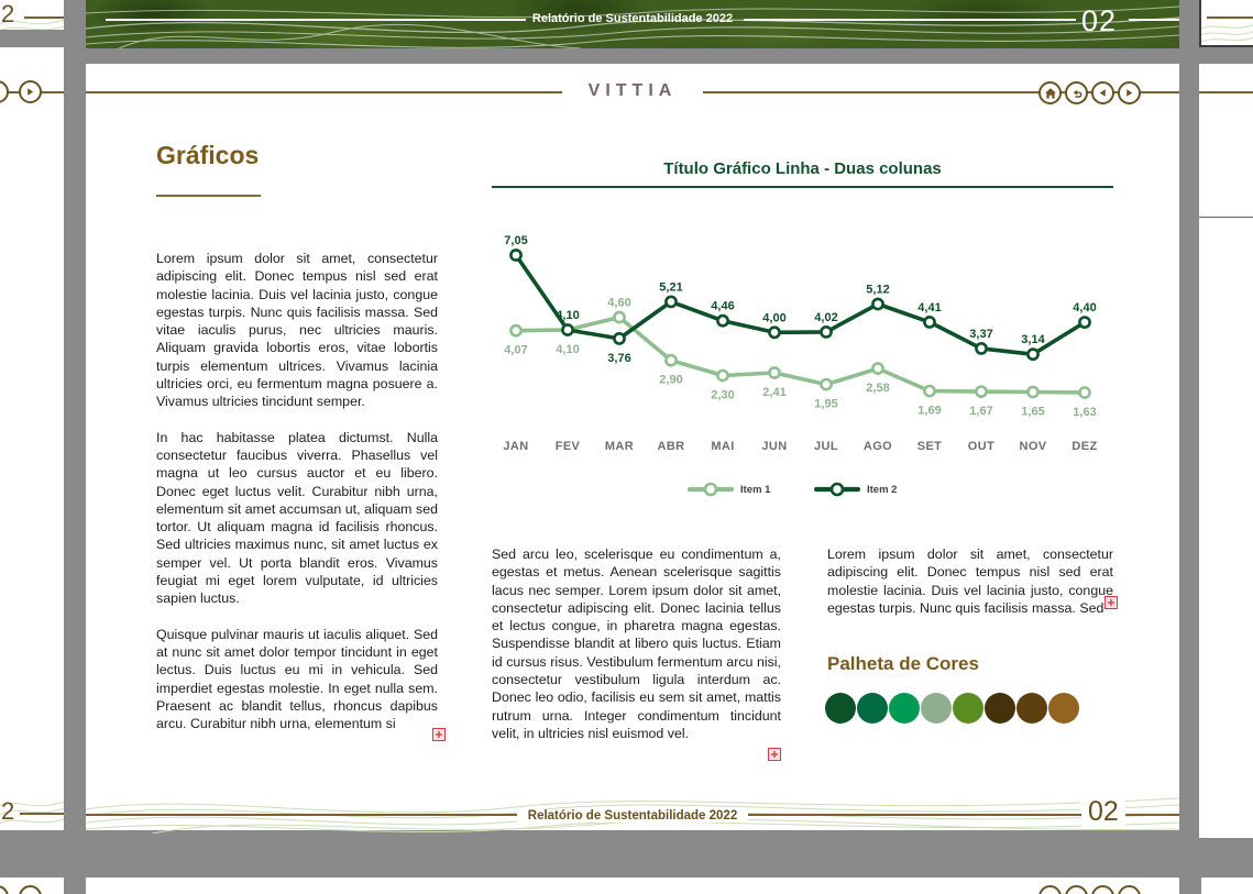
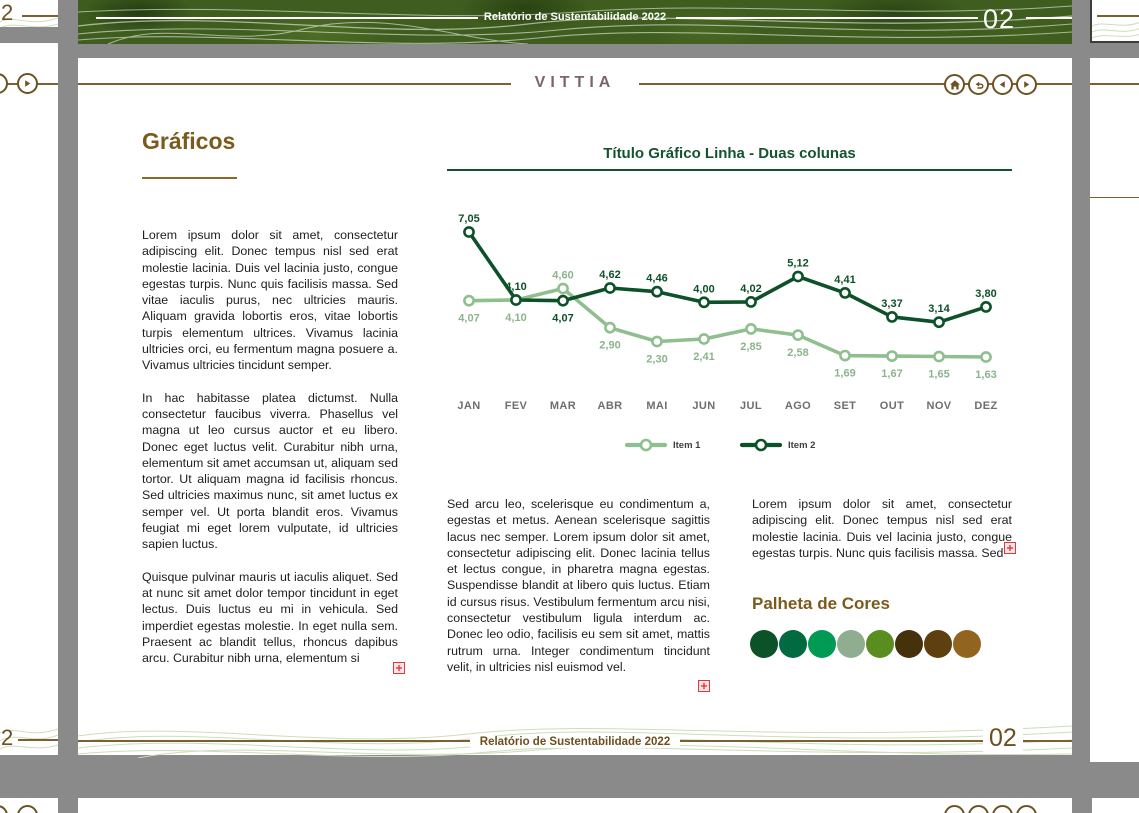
Item 2/MAR: 3,76 -> 4,07
Item 2/ABR: 5,21 -> 4,62
Item 1/JUL: 1,95 -> 2,85
Item 2/DEZ: 4,40 -> 3,80
